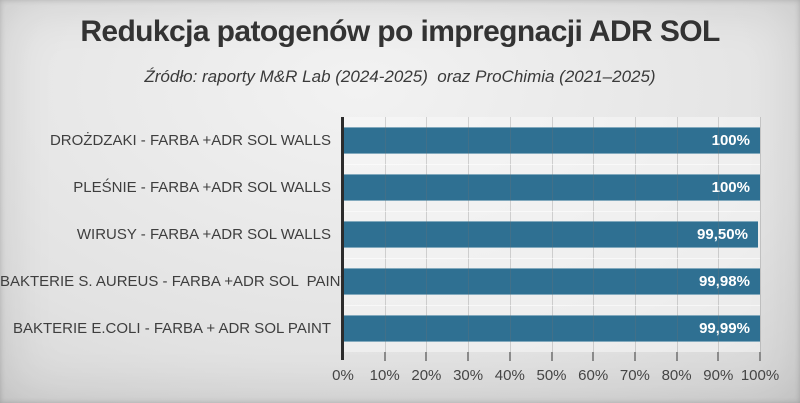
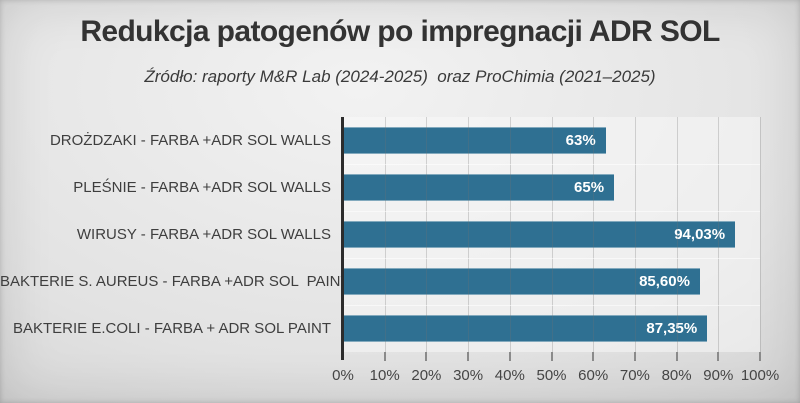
DROŻDZAKI - FARBA +ADR SOL WALLS: 100% -> 63%
PLEŚNIE - FARBA +ADR SOL WALLS: 100% -> 65%
WIRUSY - FARBA +ADR SOL WALLS: 99,50% -> 94,03%
BAKTERIE S. AUREUS - FARBA +ADR SOL PAINT: 99,98% -> 85,60%
BAKTERIE E.COLI - FARBA + ADR SOL PAINT: 99,99% -> 87,35%
